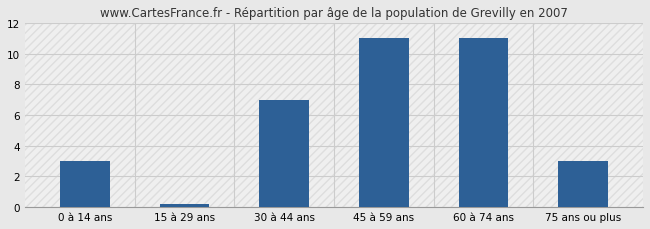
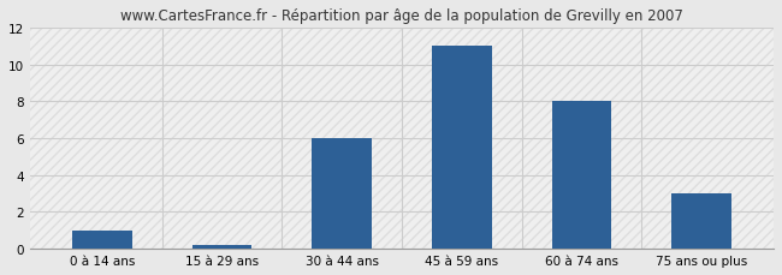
0 à 14 ans: 3.0 -> 1.0
30 à 44 ans: 7.0 -> 6.0
60 à 74 ans: 11.0 -> 8.0
